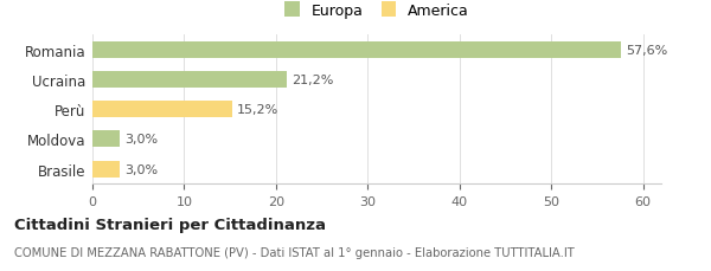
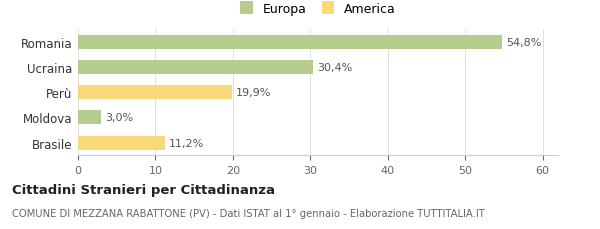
Romania: 57,6% -> 54,8%
Ucraina: 21,2% -> 30,4%
Perù: 15,2% -> 19,9%
Brasile: 3,0% -> 11,2%
